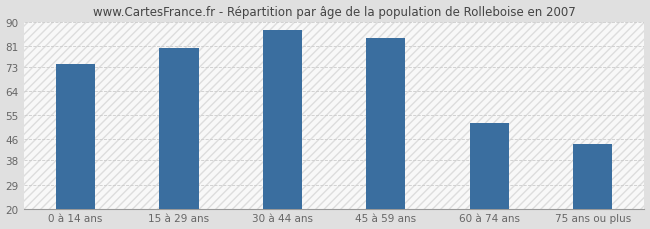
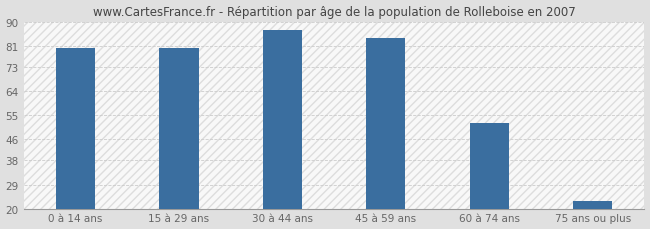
0 à 14 ans: 74 -> 80
75 ans ou plus: 44 -> 23
